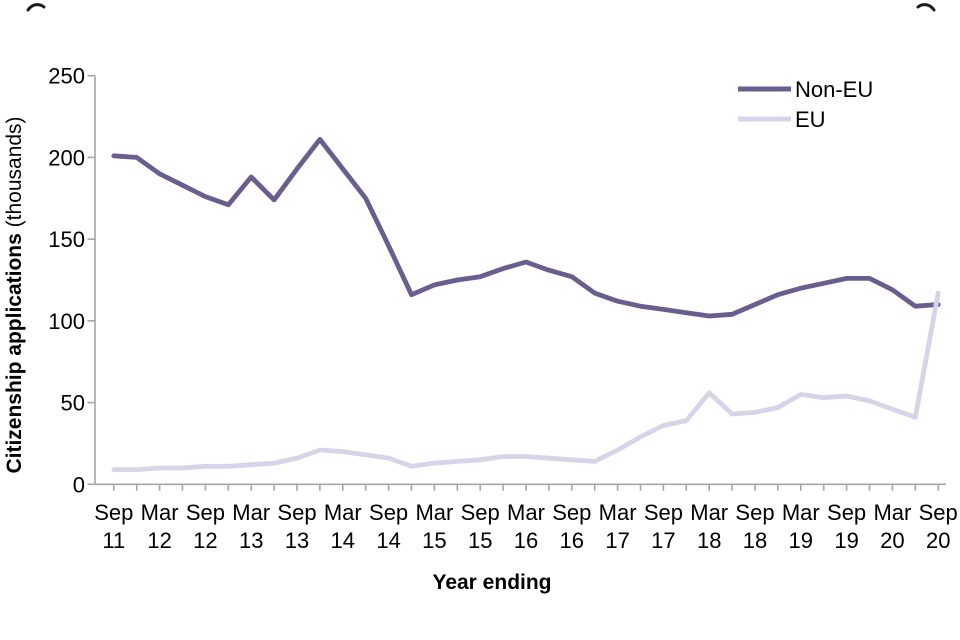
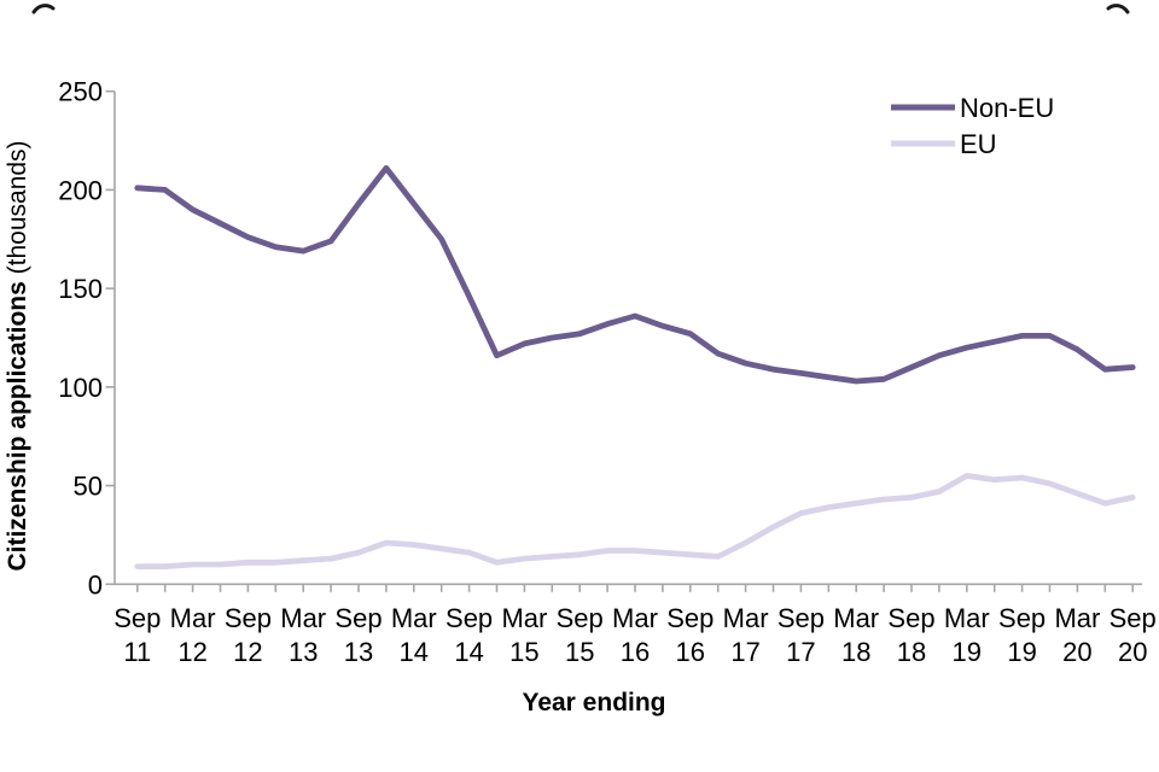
Non-EU/Mar 13: 188 -> 169
EU/Mar 18: 56 -> 41
EU/Sep 20: 117 -> 44
